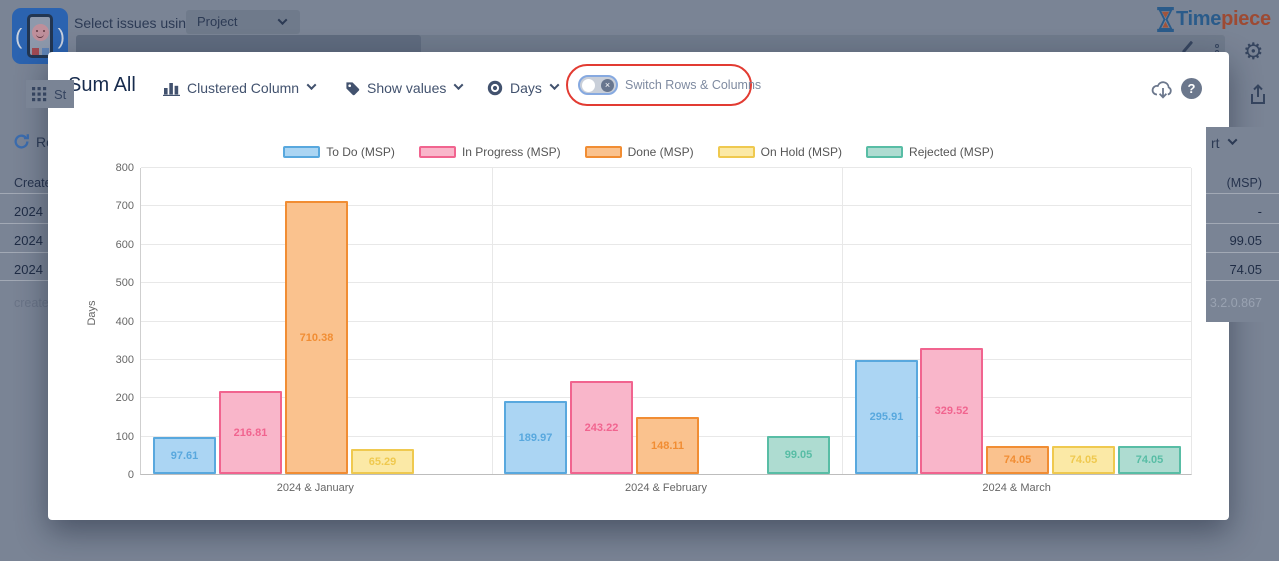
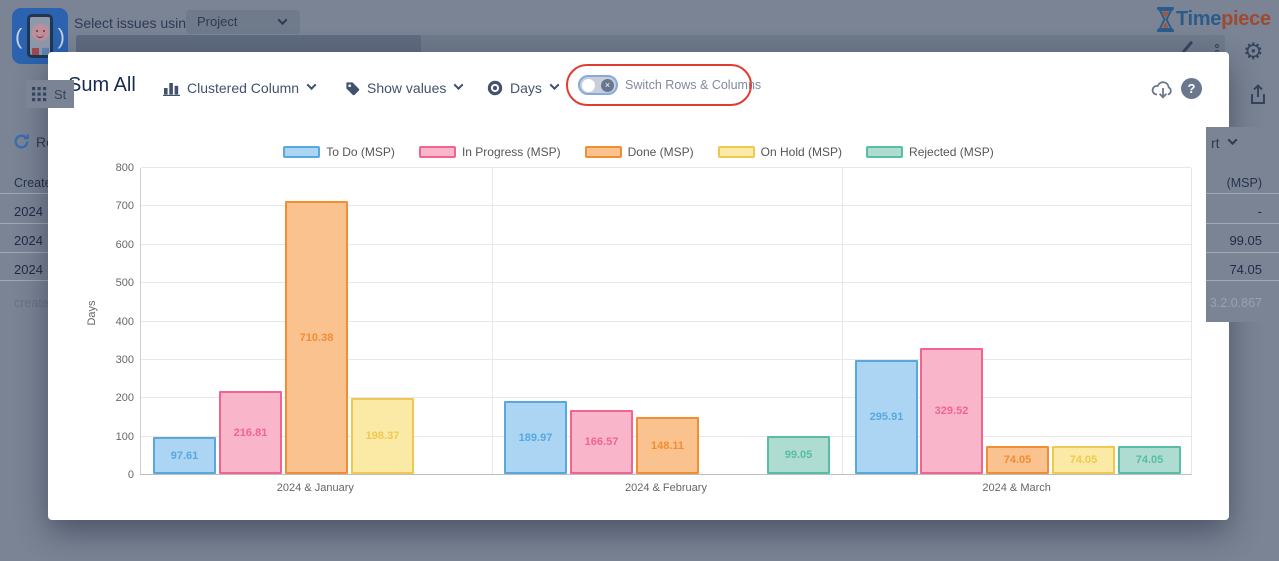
On Hold (MSP)/2024 & January: 65.29 -> 198.37
In Progress (MSP)/2024 & February: 243.22 -> 166.57
